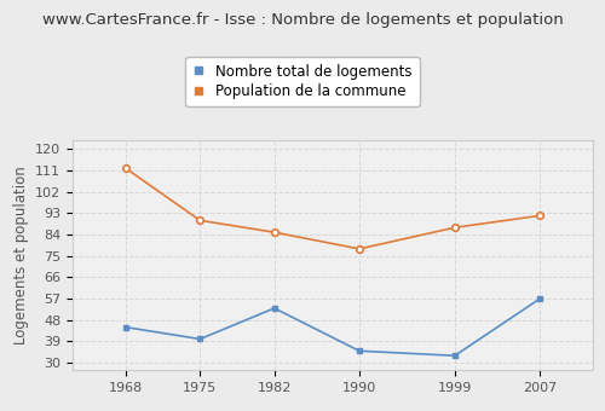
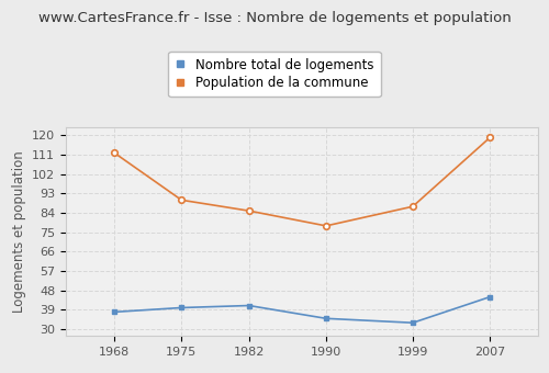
Nombre total de logements/1968: 45 -> 38
Nombre total de logements/1982: 53 -> 41
Nombre total de logements/2007: 57 -> 45
Population de la commune/2007: 92 -> 119
